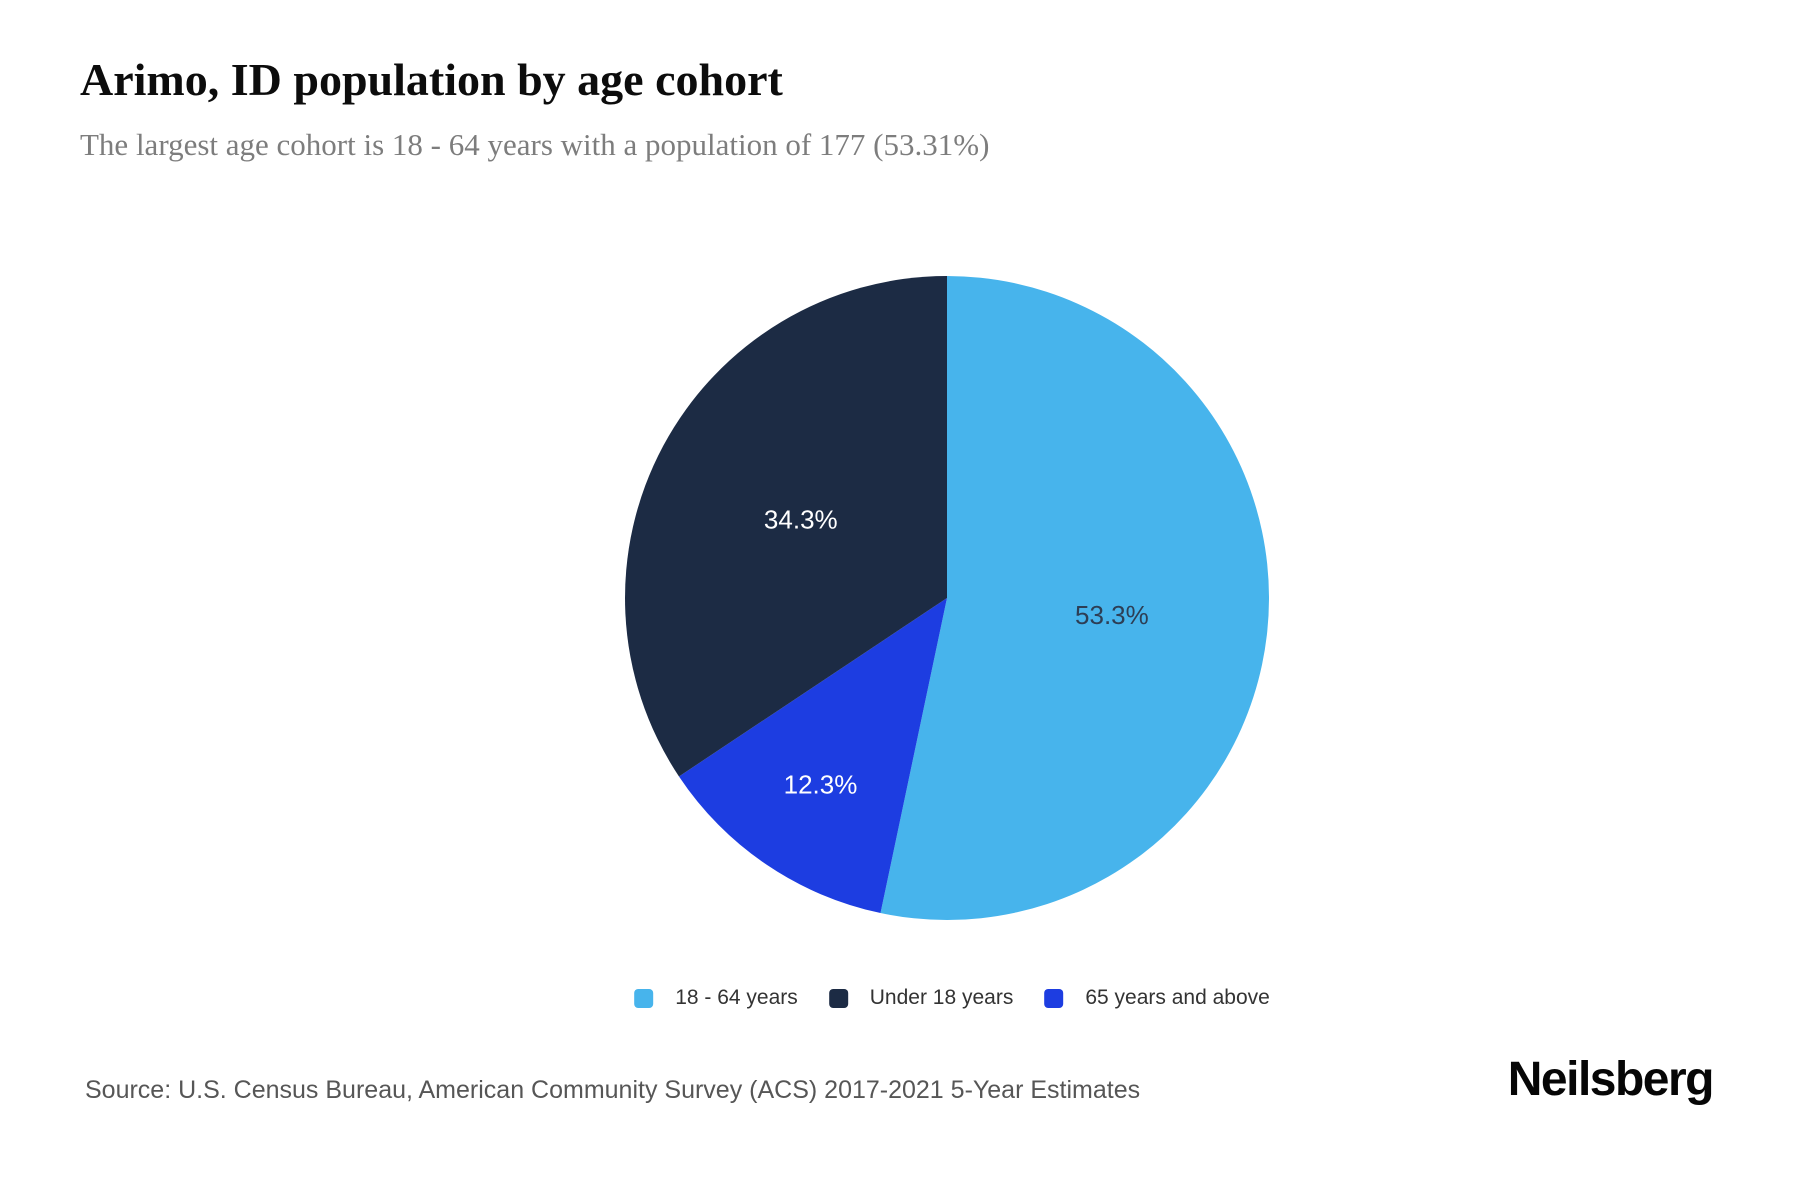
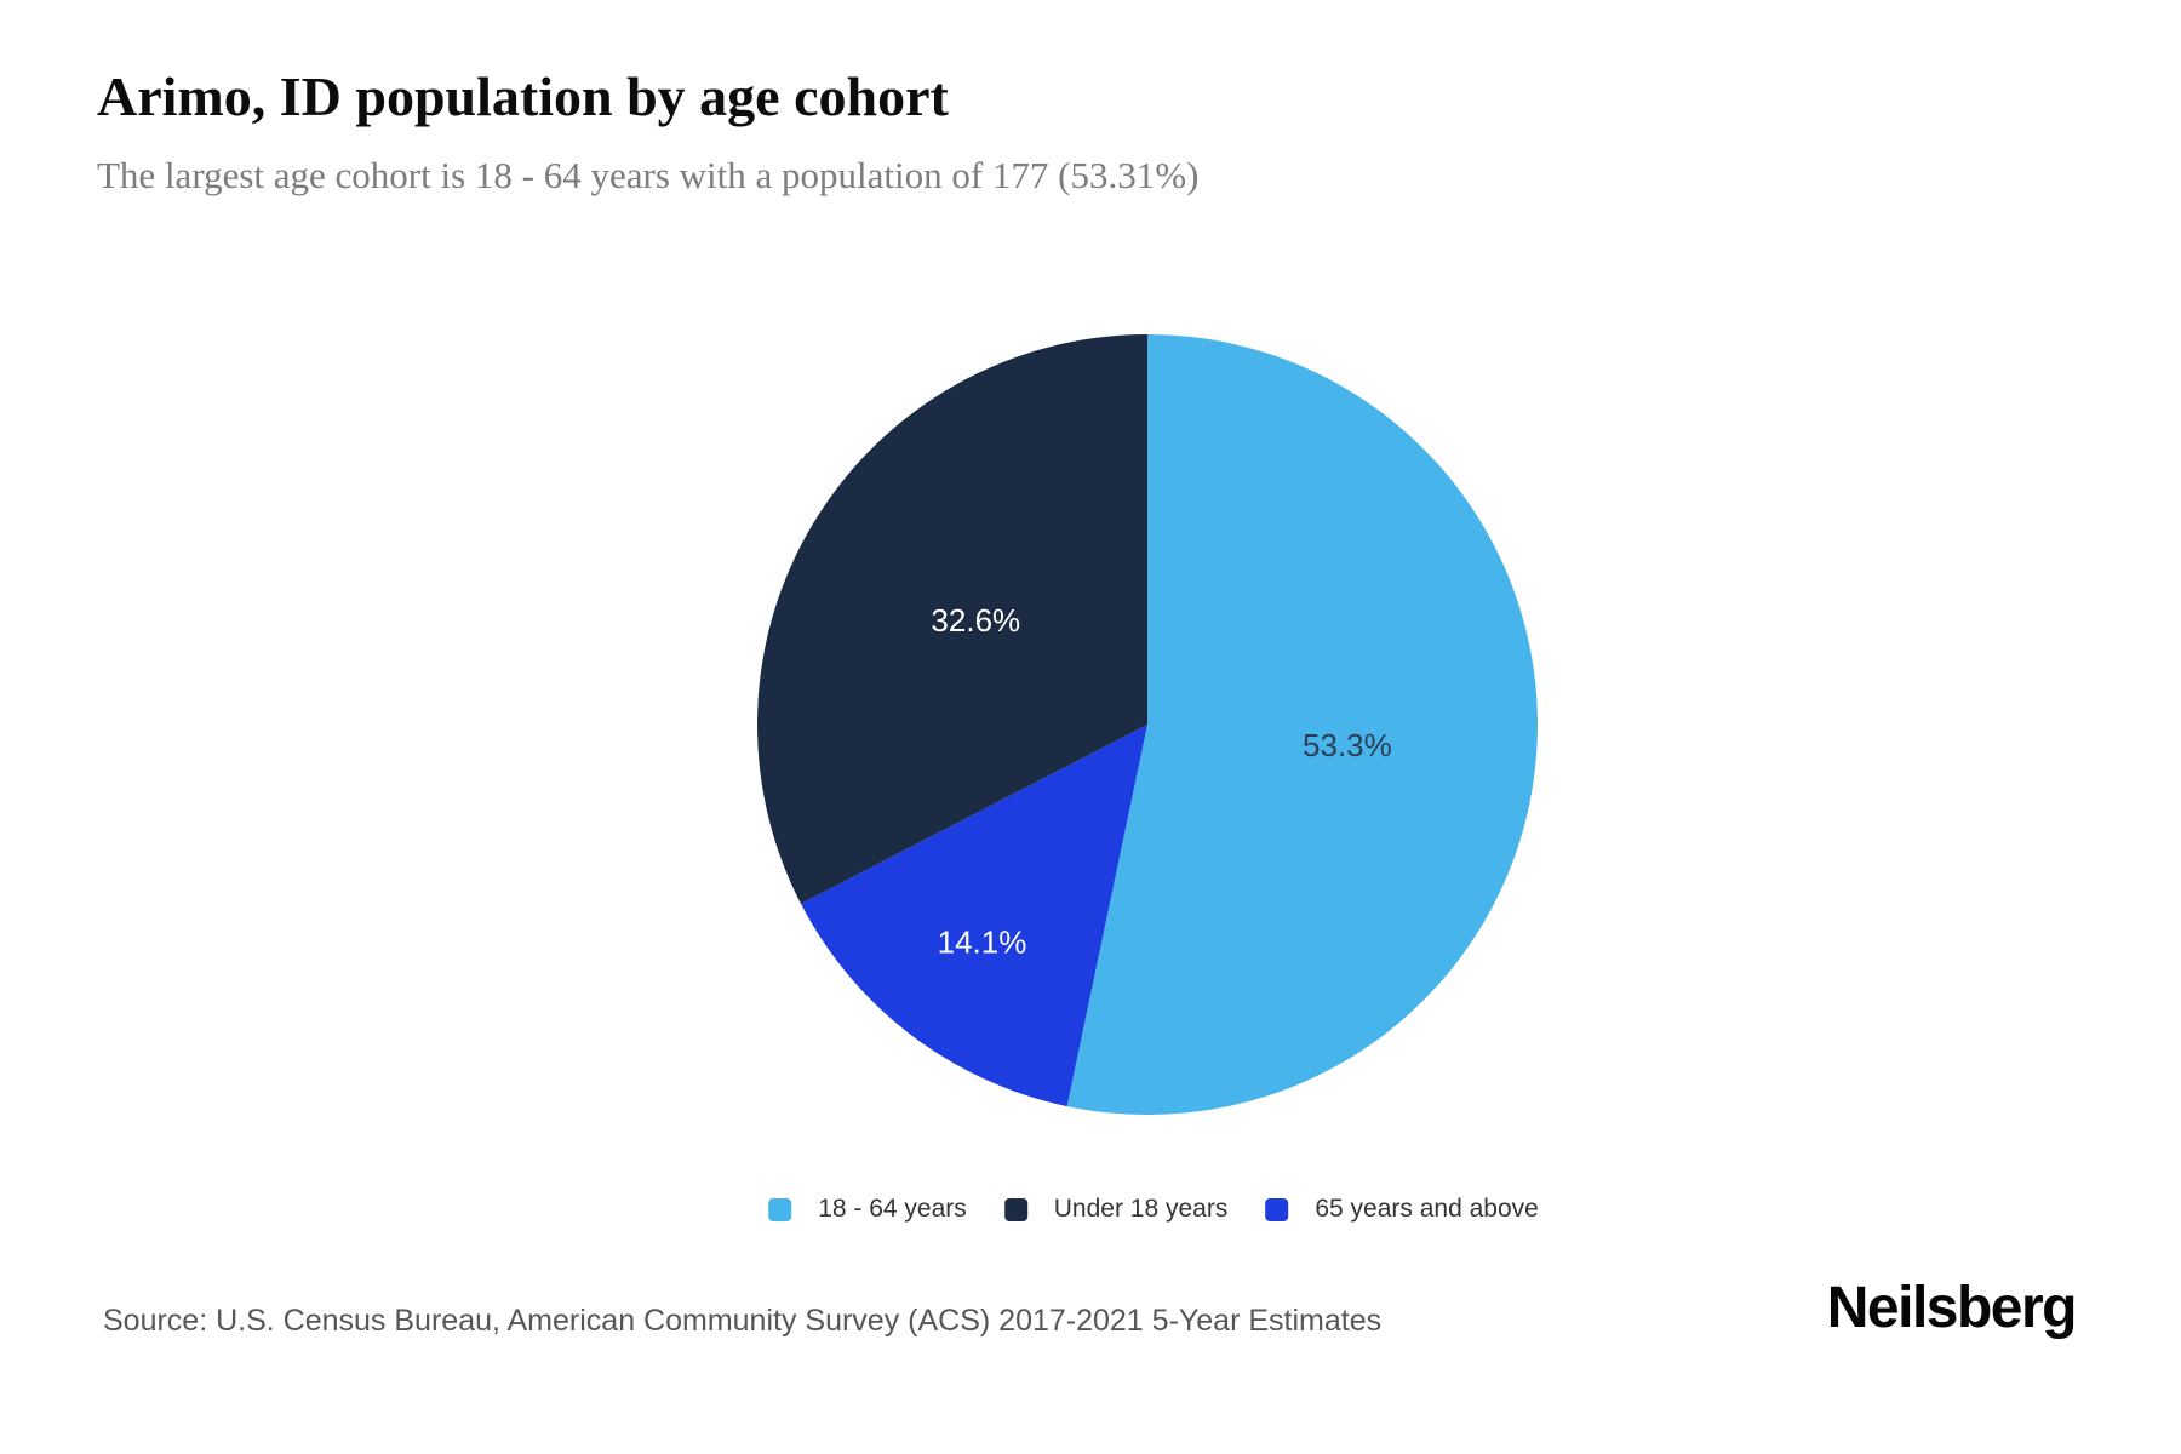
65 years and above: 12.3% -> 14.1%
Under 18 years: 34.3% -> 32.6%
